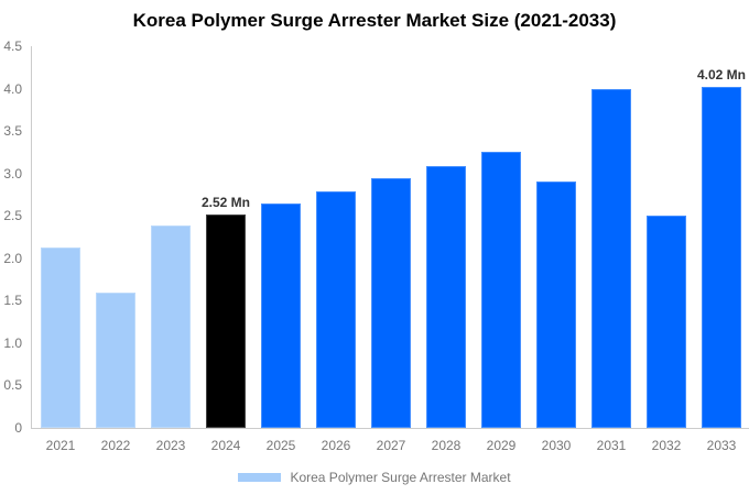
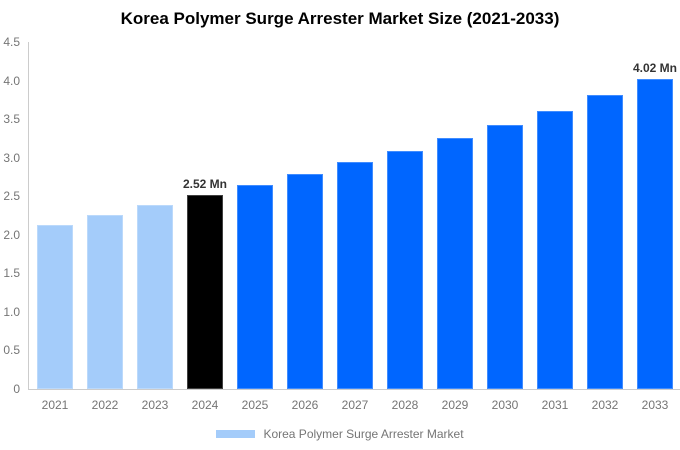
2022: 1.6 -> 2.3
2030: 2.9 -> 3.4
2031: 4.0 -> 3.6
2032: 2.5 -> 3.8
